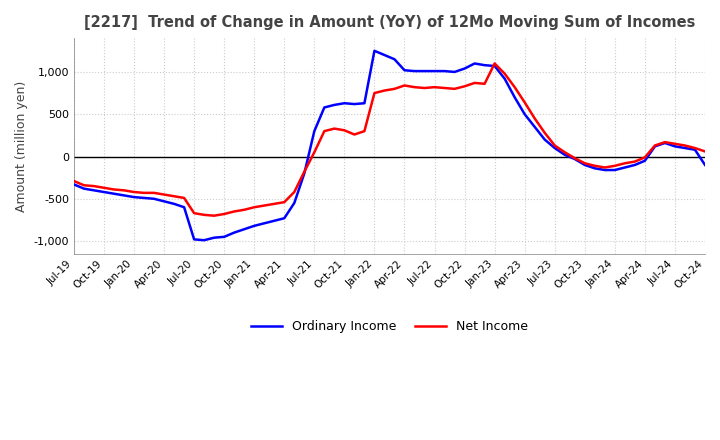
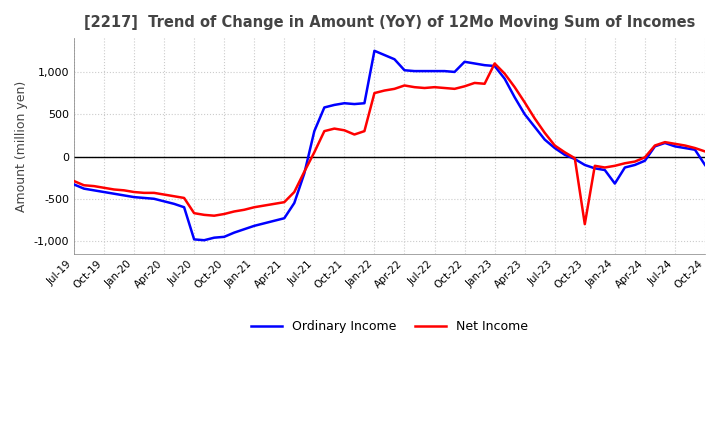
Ordinary Income/Oct-22: 1,040 -> 1,120
Net Income/Oct-23: -80 -> -800
Ordinary Income/Jan-24: -160 -> -320
